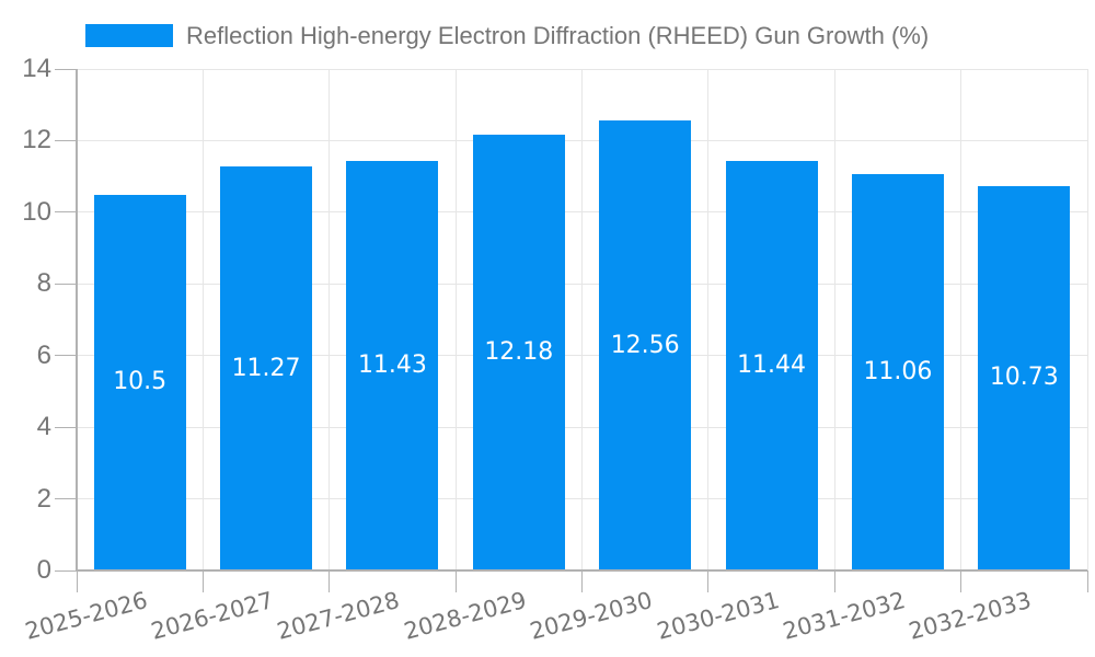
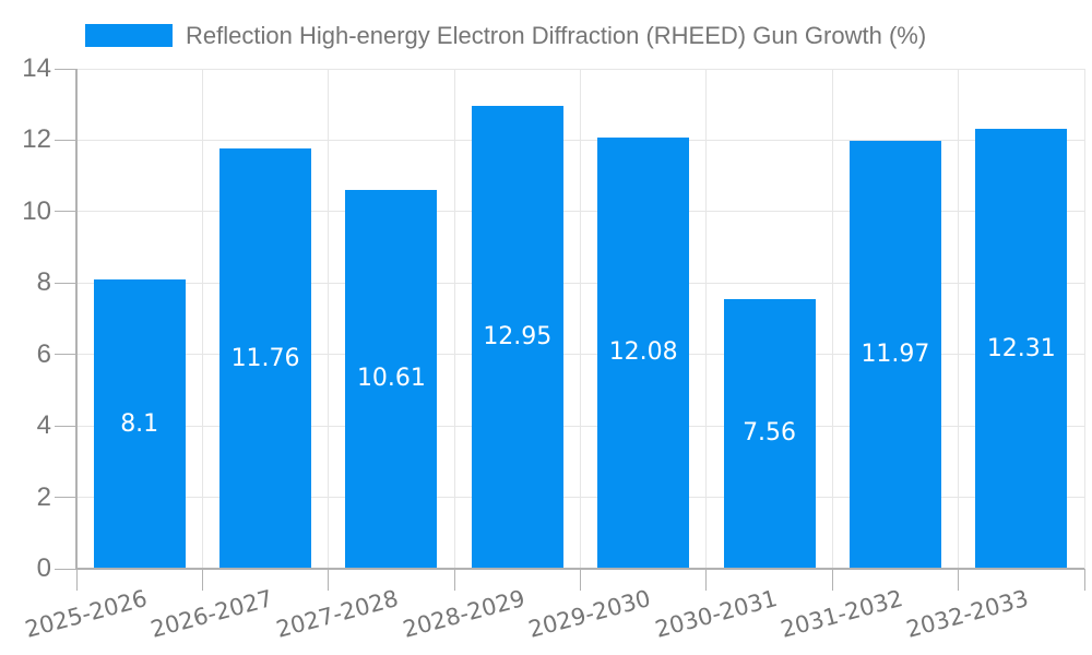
2025-2026: 10.5 -> 8.1
2026-2027: 11.27 -> 11.76
2027-2028: 11.43 -> 10.61
2028-2029: 12.18 -> 12.95
2029-2030: 12.56 -> 12.08
2030-2031: 11.44 -> 7.56
2031-2032: 11.06 -> 11.97
2032-2033: 10.73 -> 12.31
